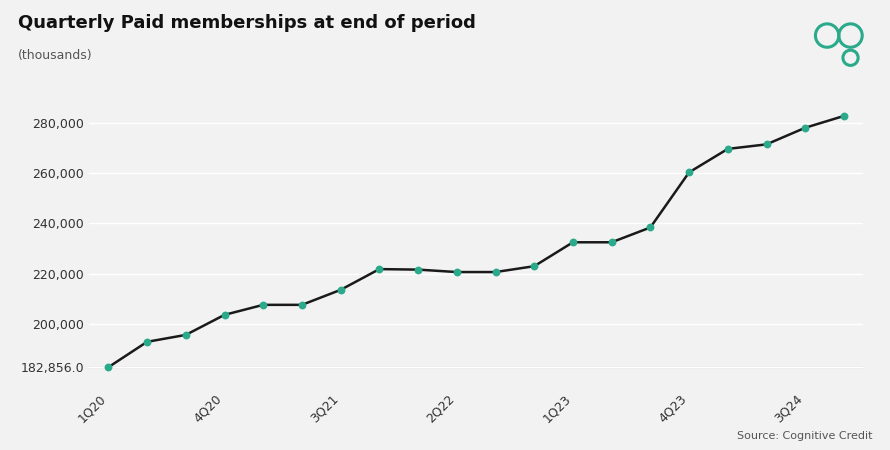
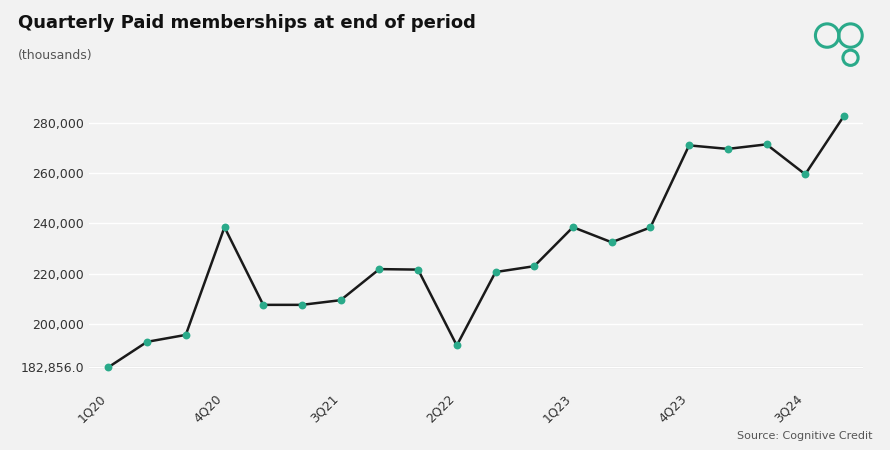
4Q20: 203,700 -> 238,500
3Q21: 213,600 -> 209,500
2Q22: 220,700 -> 191,500
1Q23: 232,500 -> 238,500
4Q23: 260,300 -> 271,000
3Q24: 278,000 -> 259,500
